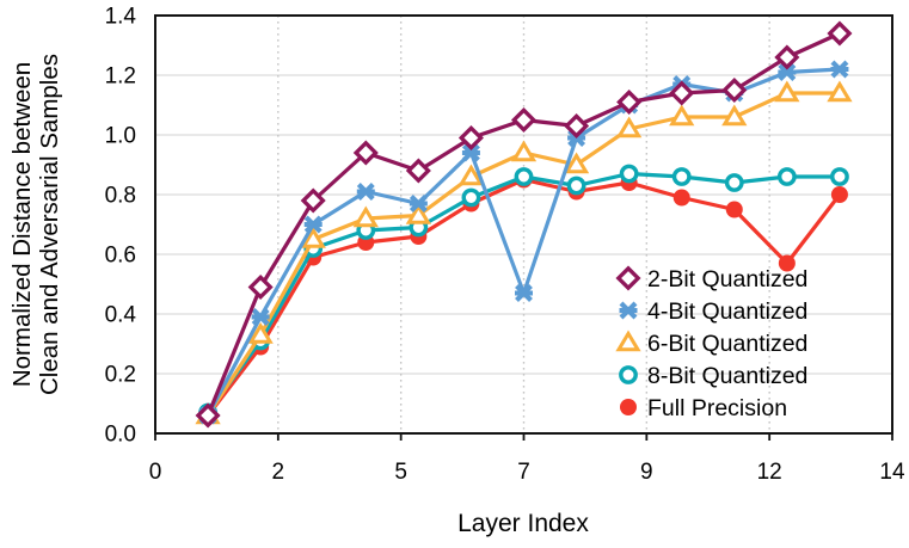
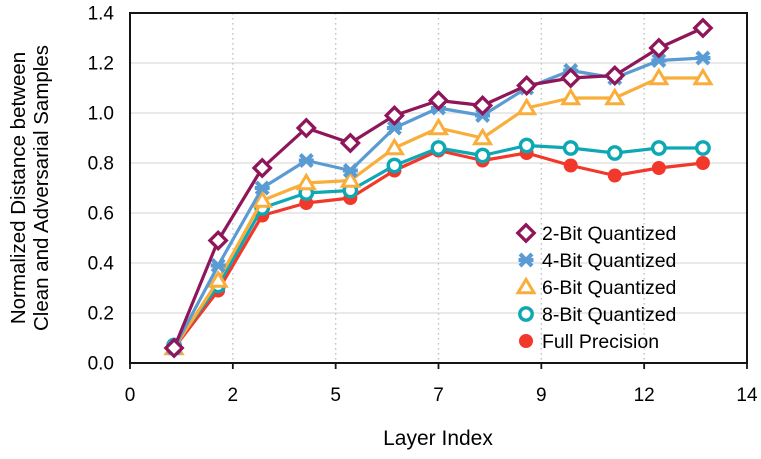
4-Bit Quantized/7: 0.47 -> 1.02
Full Precision/12: 0.57 -> 0.78
